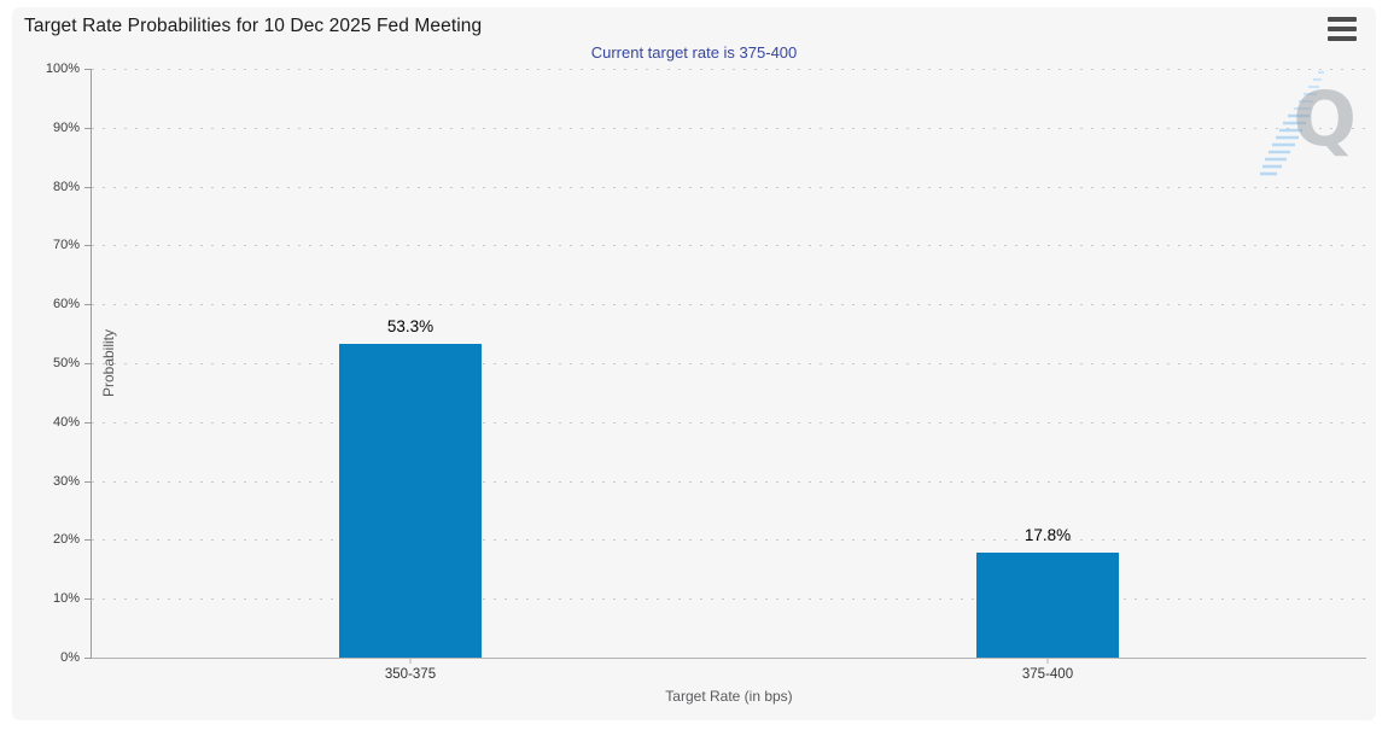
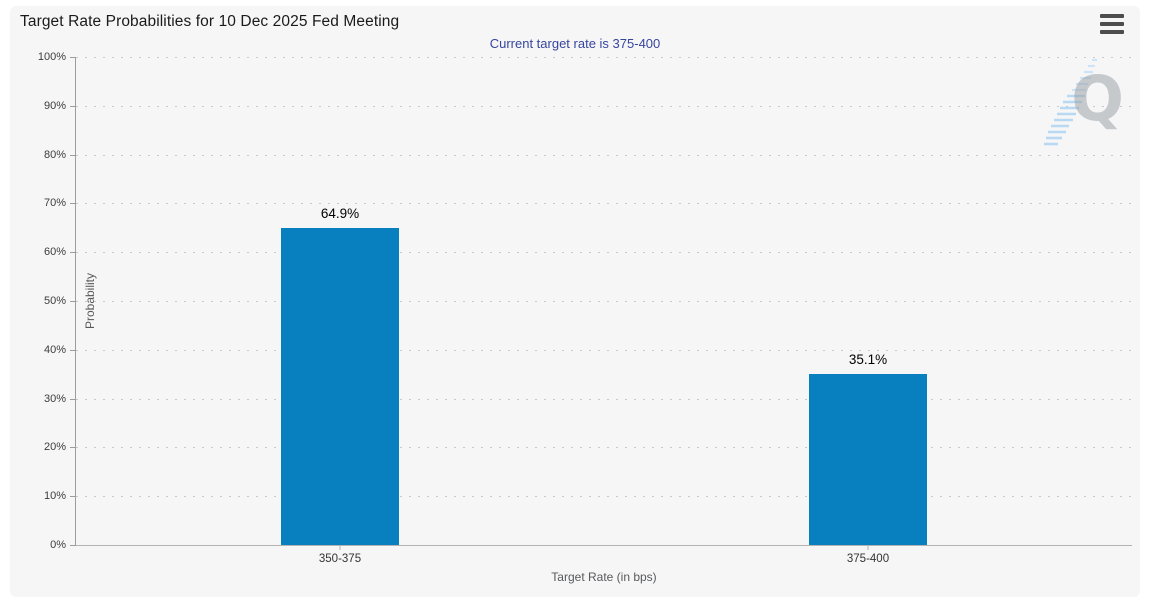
350-375: 53.3% -> 64.9%
375-400: 17.8% -> 35.1%
